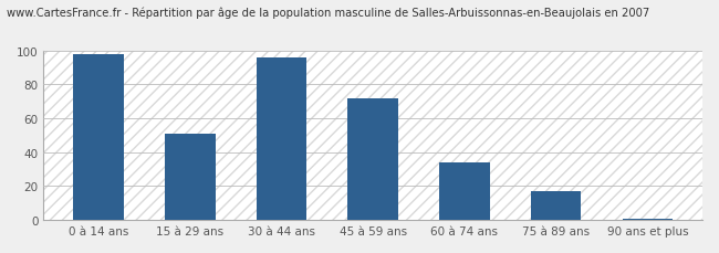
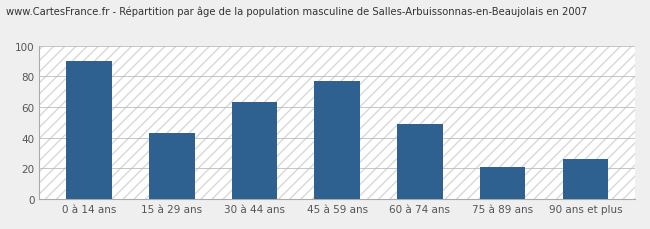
0 à 14 ans: 98 -> 90
15 à 29 ans: 51 -> 43
30 à 44 ans: 96 -> 63
45 à 59 ans: 72 -> 77
60 à 74 ans: 34 -> 49
75 à 89 ans: 17 -> 21
90 ans et plus: 1 -> 26
